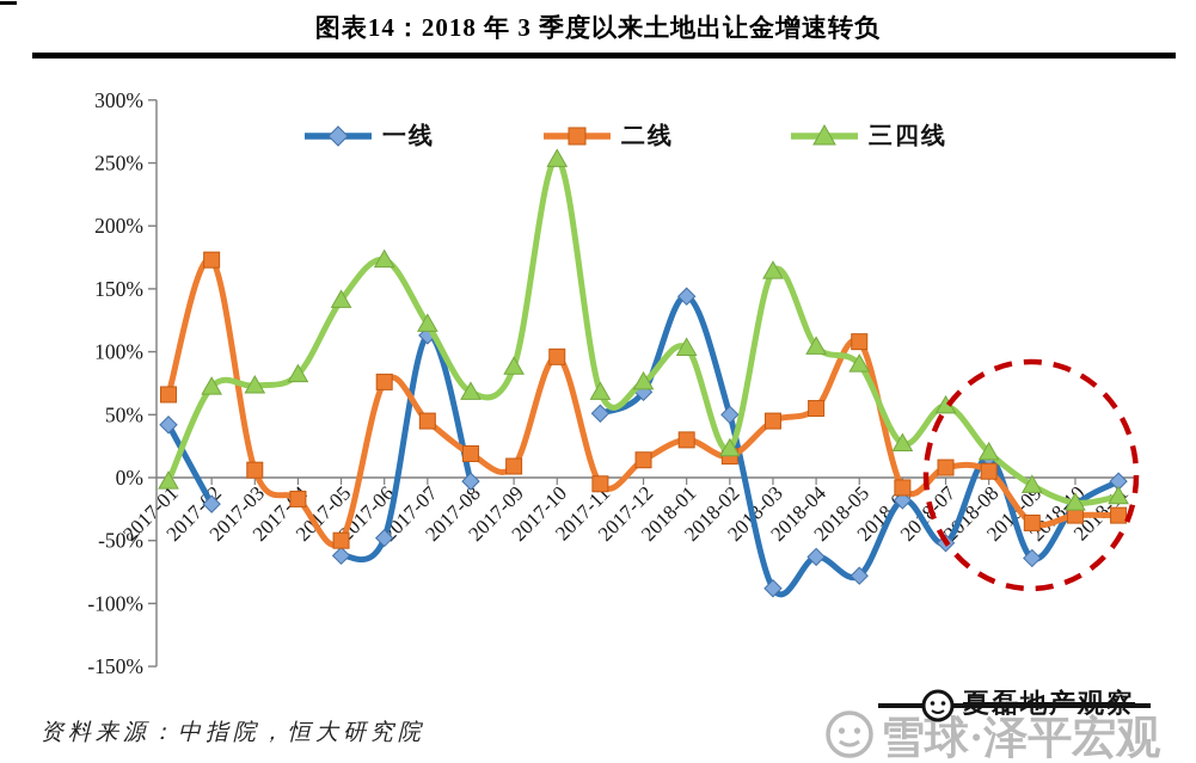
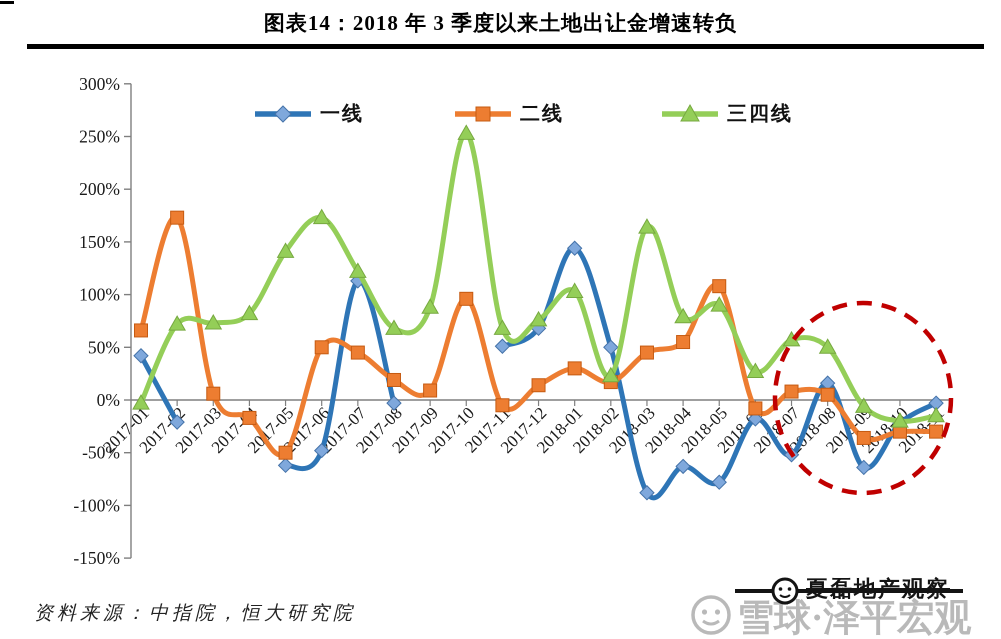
二线/2017-06: 76% -> 50%
三四线/2018-04: 104% -> 79%
三四线/2018-08: 20% -> 50%
